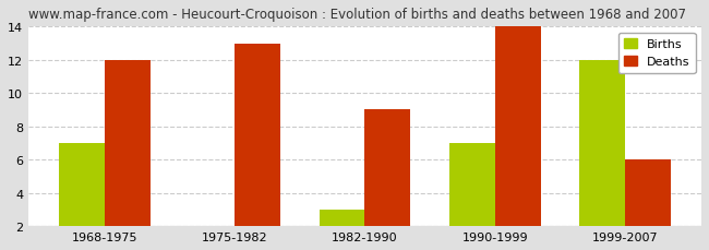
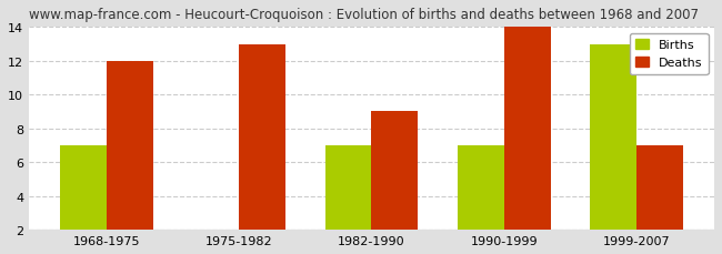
Births/1982-1990: 3 -> 7
Births/1999-2007: 12 -> 13
Deaths/1999-2007: 6 -> 7
